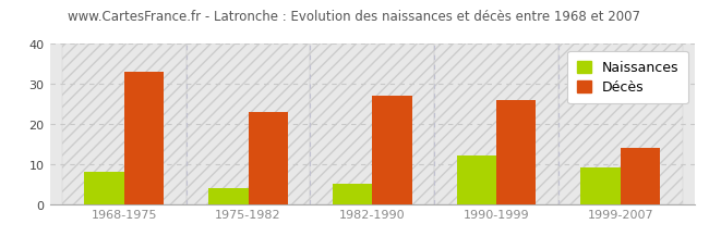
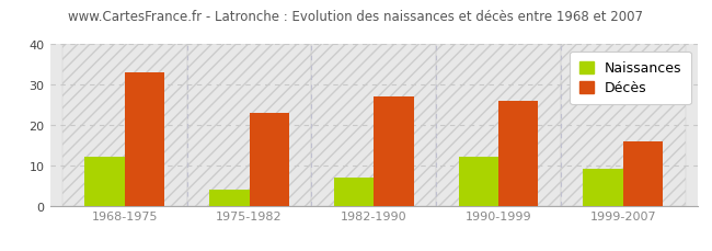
Naissances/1968-1975: 8 -> 12
Naissances/1982-1990: 5 -> 7
Décès/1999-2007: 14 -> 16
